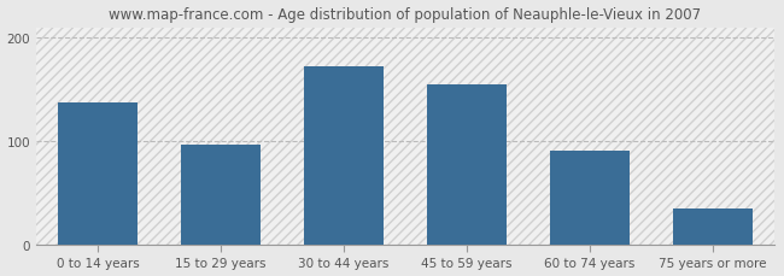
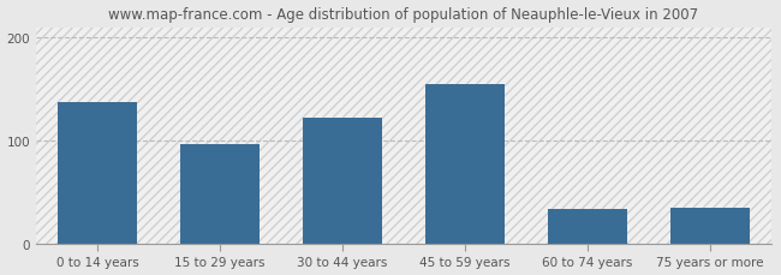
30 to 44 years: 172 -> 122
60 to 74 years: 91 -> 34
